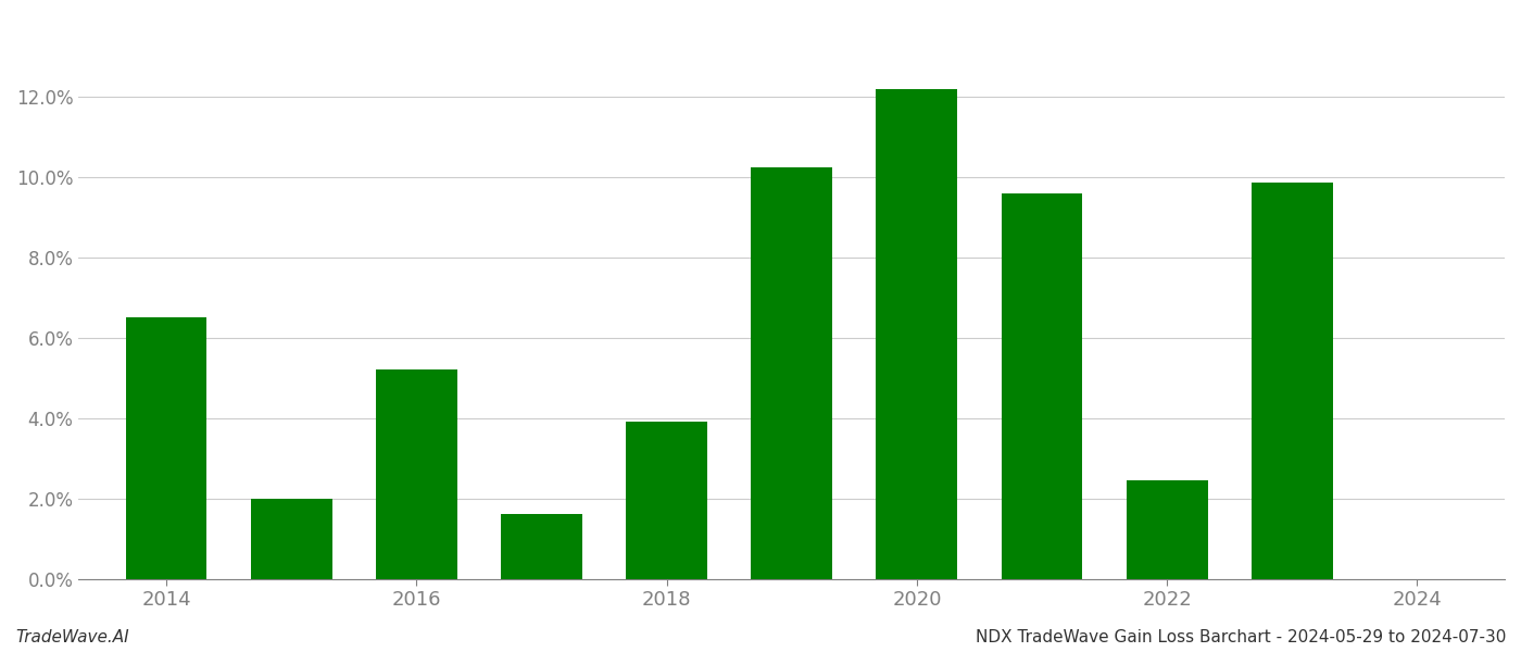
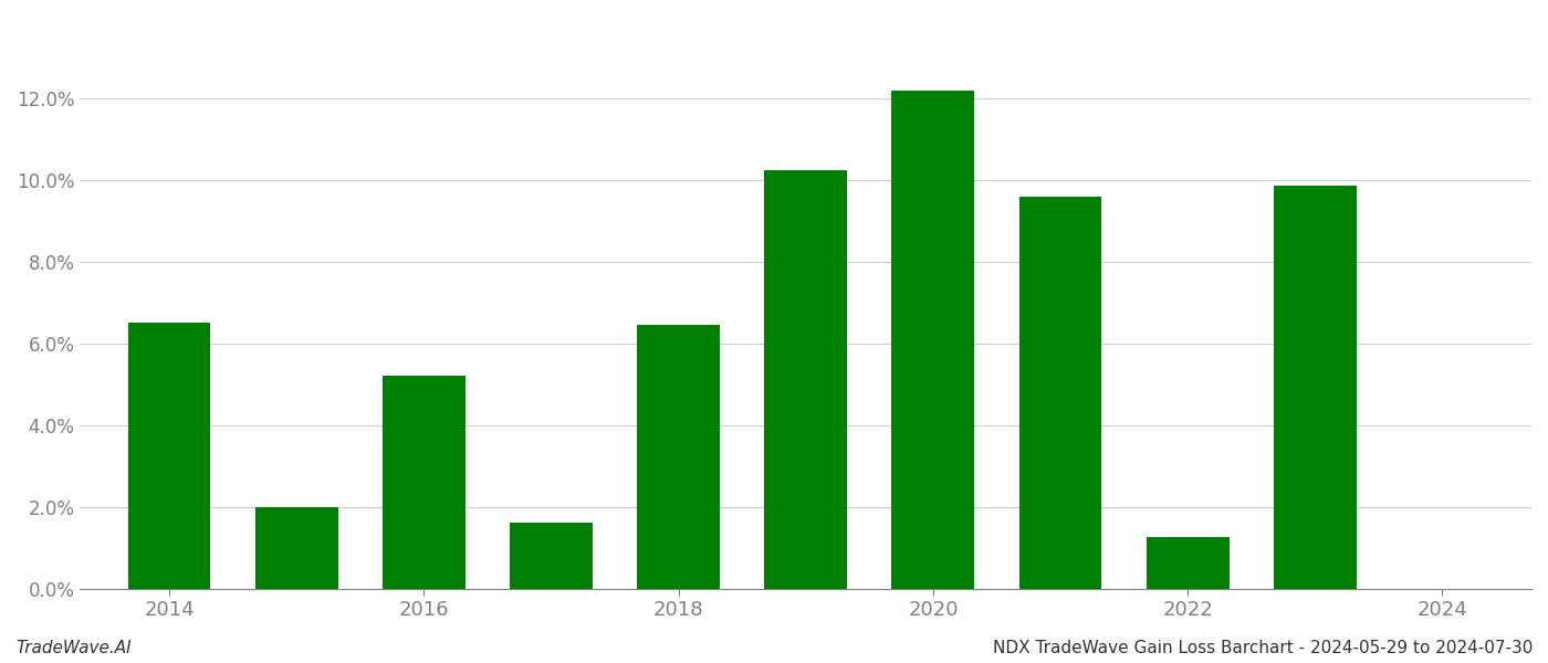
2018: 3.90% -> 6.45%
2022: 2.45% -> 1.25%
